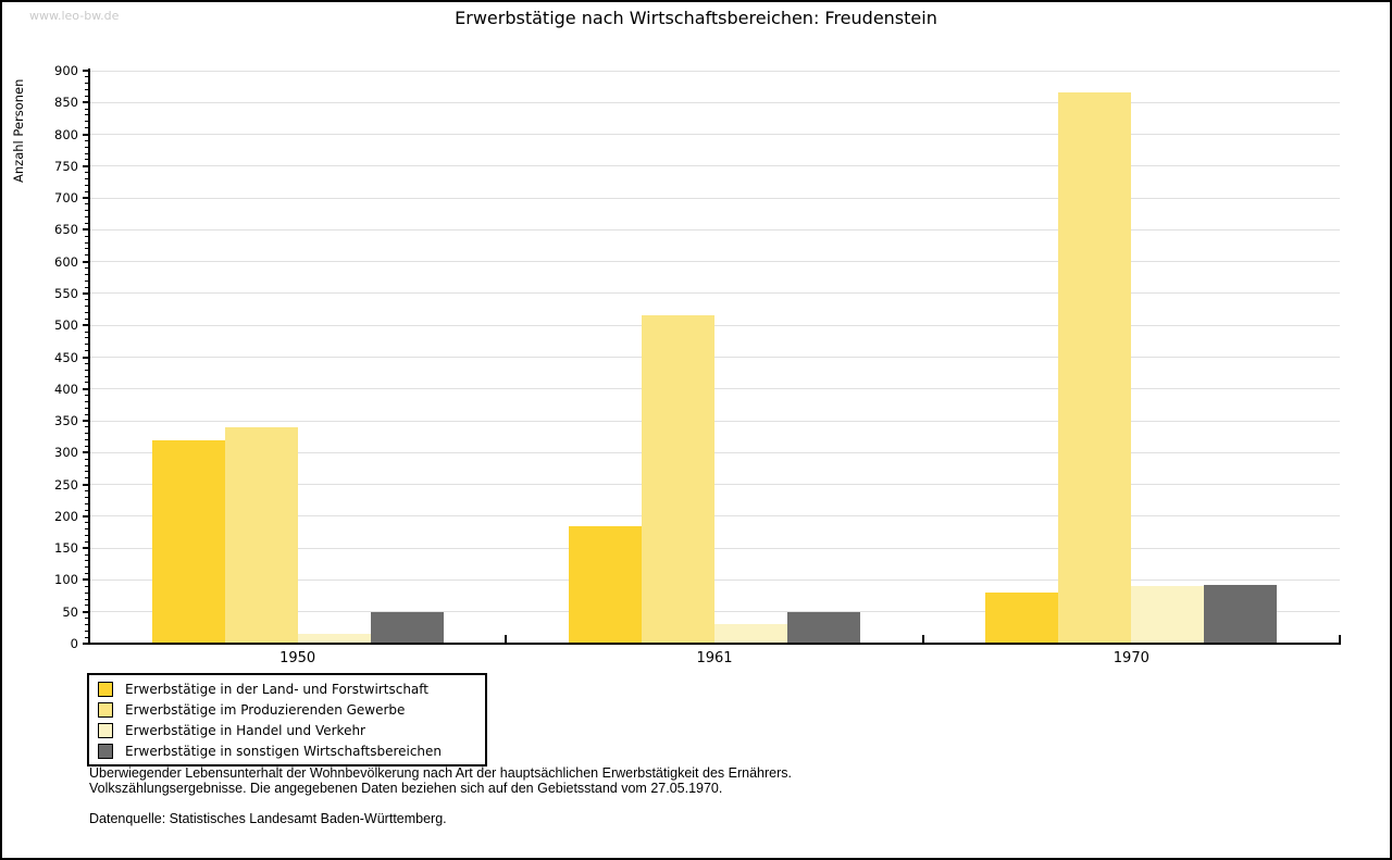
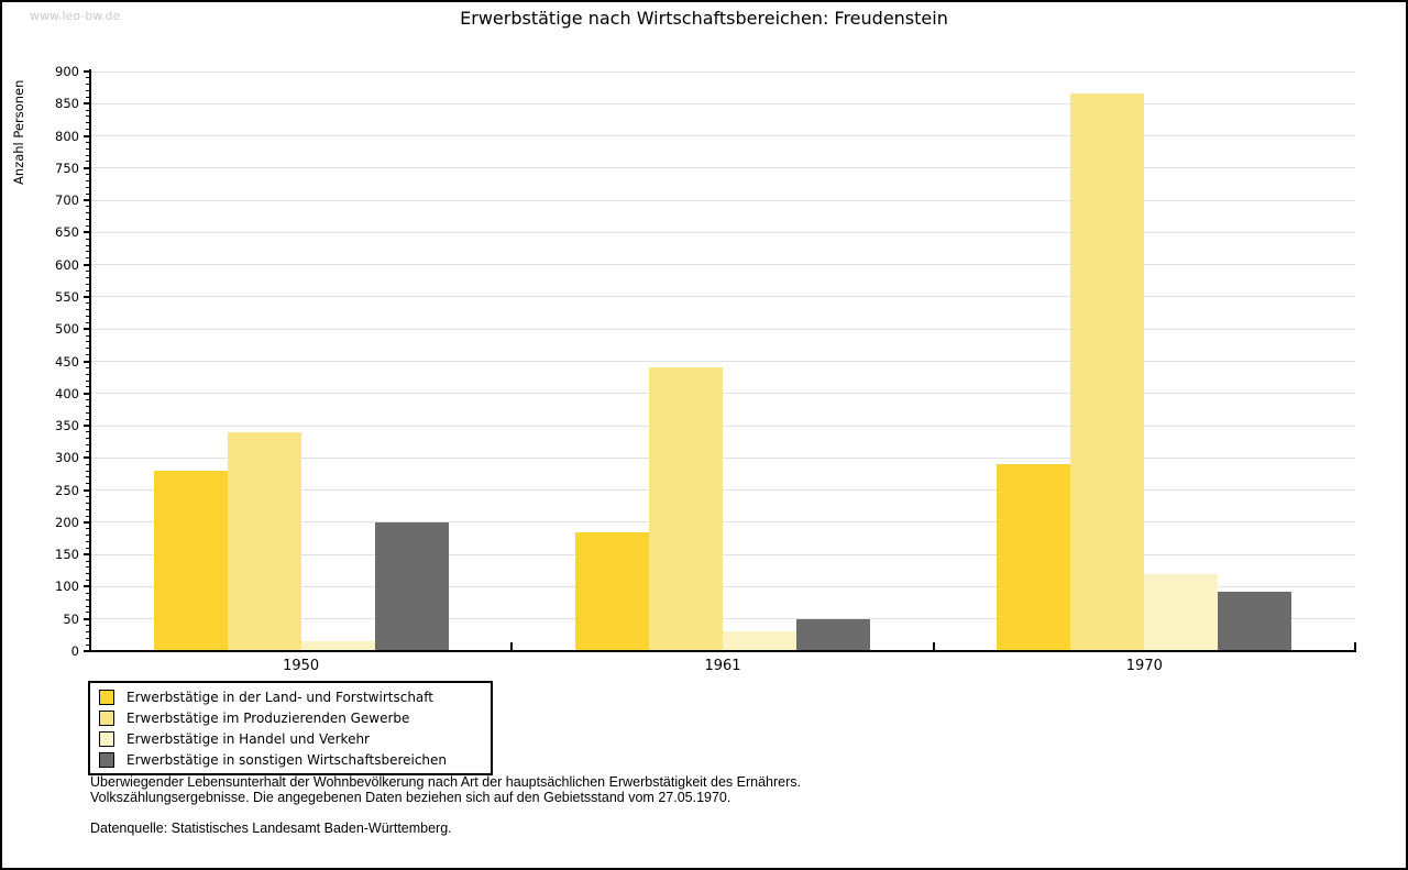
Erwerbstätige in der Land- und Forstwirtschaft/1950: 320 -> 280
Erwerbstätige in sonstigen Wirtschaftsbereichen/1950: 50 -> 200
Erwerbstätige im Produzierenden Gewerbe/1961: 520 -> 440
Erwerbstätige in der Land- und Forstwirtschaft/1970: 80 -> 290
Erwerbstätige in Handel und Verkehr/1970: 90 -> 120
